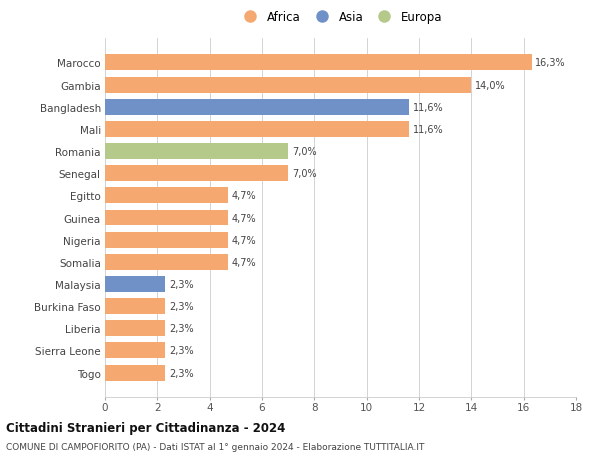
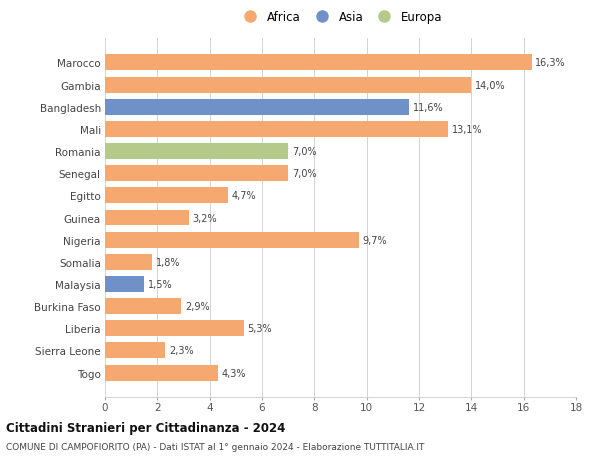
Mali: 11,6% -> 13,1%
Guinea: 4,7% -> 3,2%
Nigeria: 4,7% -> 9,7%
Somalia: 4,7% -> 1,8%
Malaysia: 2,3% -> 1,5%
Burkina Faso: 2,3% -> 2,9%
Liberia: 2,3% -> 5,3%
Togo: 2,3% -> 4,3%
